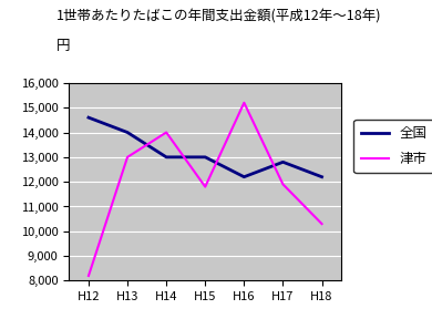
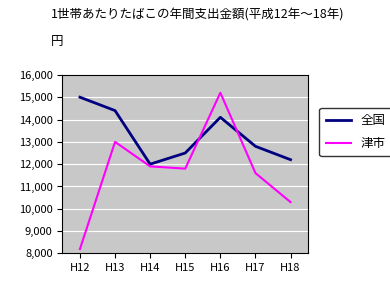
全国/H12: 14,600 -> 15,000
全国/H13: 14,000 -> 14,400
全国/H14: 13,000 -> 12,000
津市/H14: 14,000 -> 11,900
全国/H15: 13,000 -> 12,500
全国/H16: 12,200 -> 14,100
津市/H17: 11,900 -> 11,600
